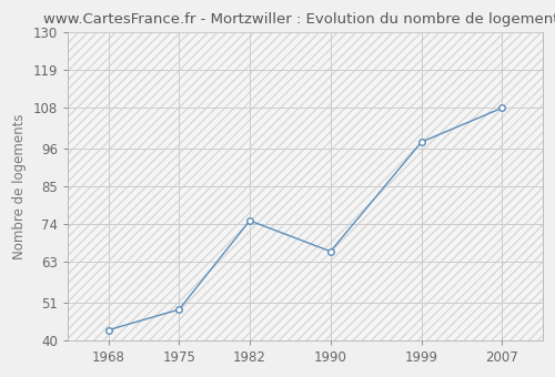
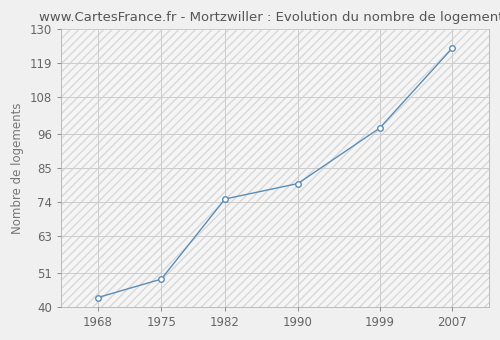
1990: 66 -> 80
2007: 108 -> 124
